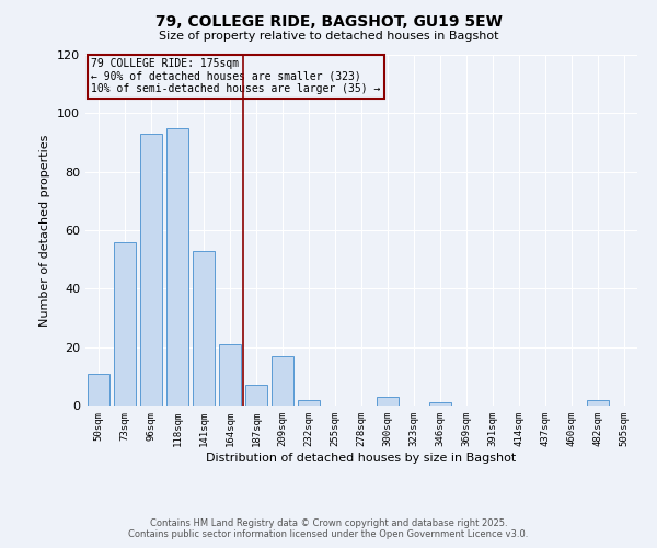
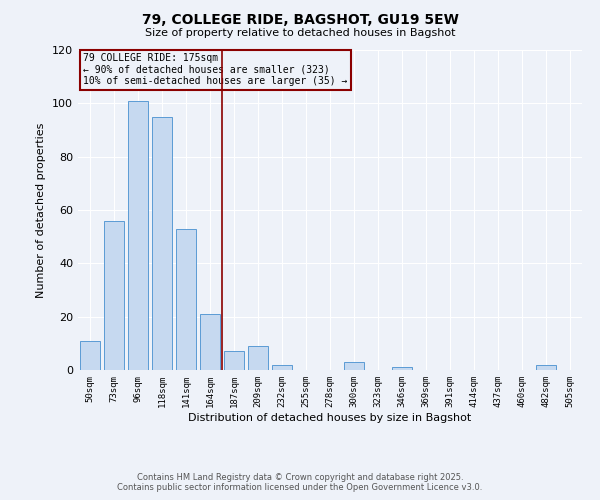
96sqm: 93 -> 101
209sqm: 17 -> 9
